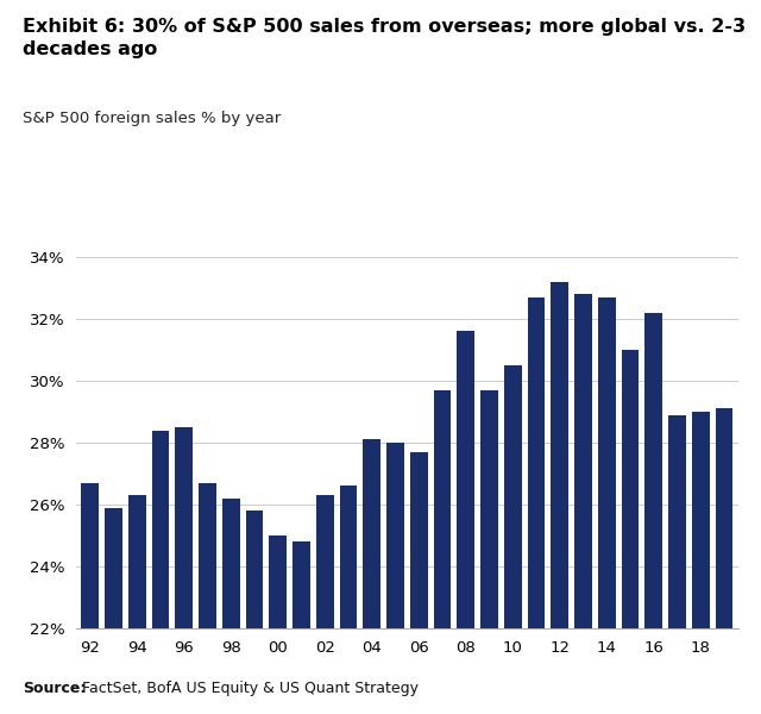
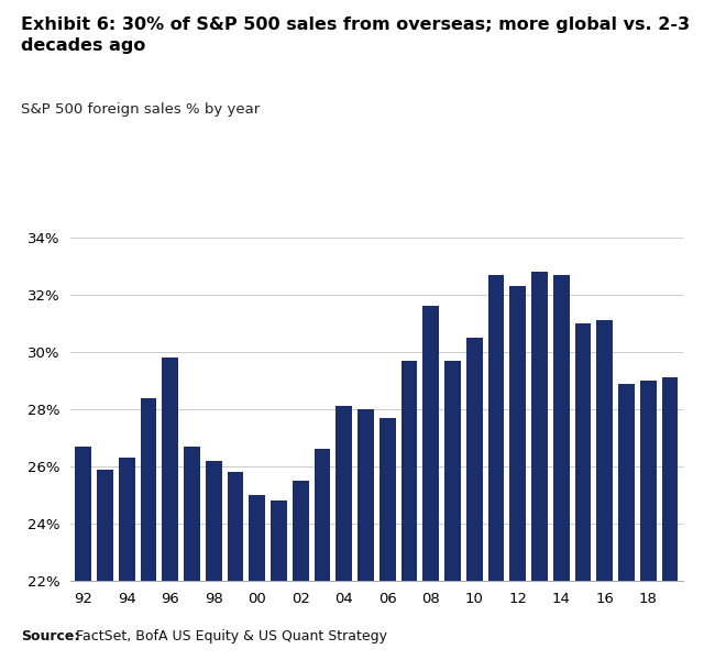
96: 28.5% -> 29.8%
02: 26.3% -> 25.5%
12: 33.2% -> 32.3%
16: 32.2% -> 31.1%
